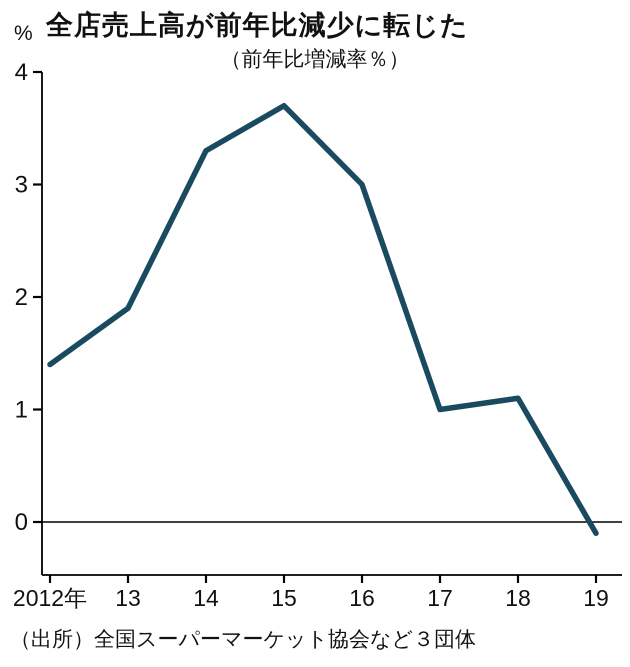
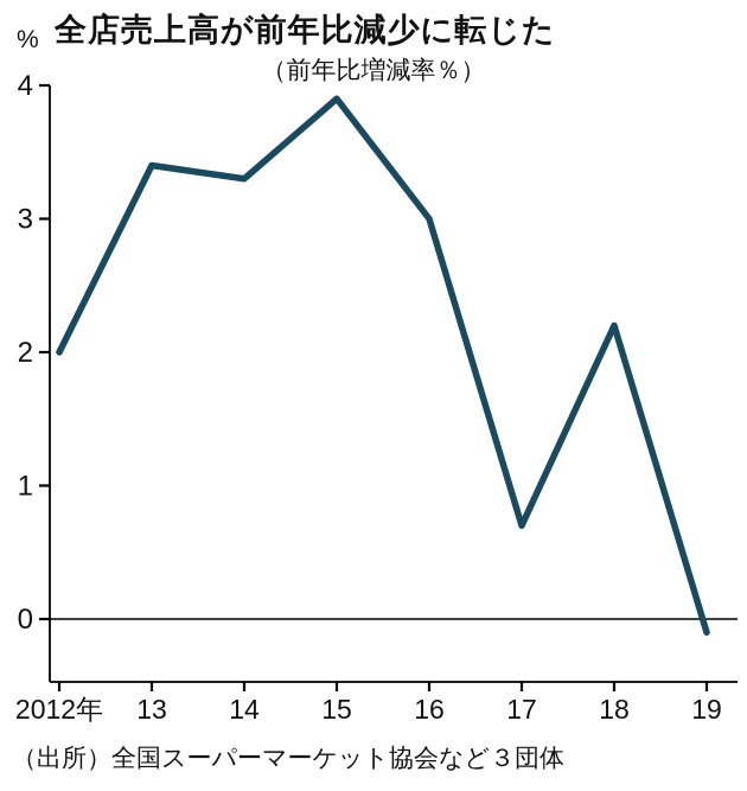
2012年: 1.4 -> 2.0
13: 1.9 -> 3.4
15: 3.7 -> 3.9
17: 1.0 -> 0.7
18: 1.1 -> 2.2
